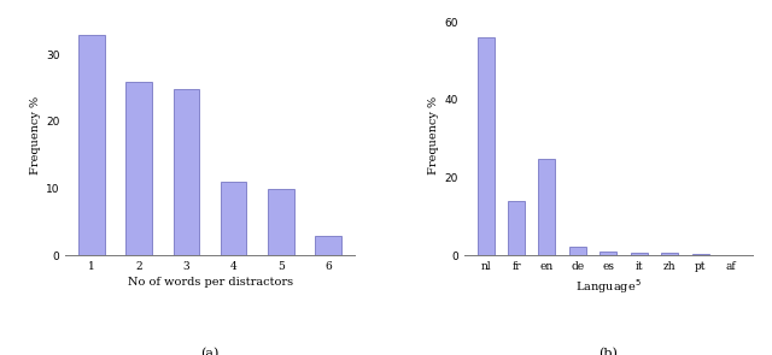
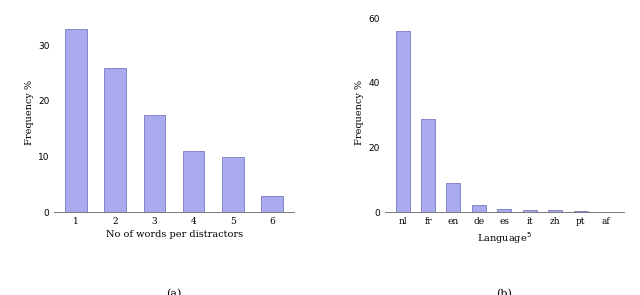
3: 24.8 -> 17.5
fr: 14.0 -> 29.0
en: 25.0 -> 9.0
